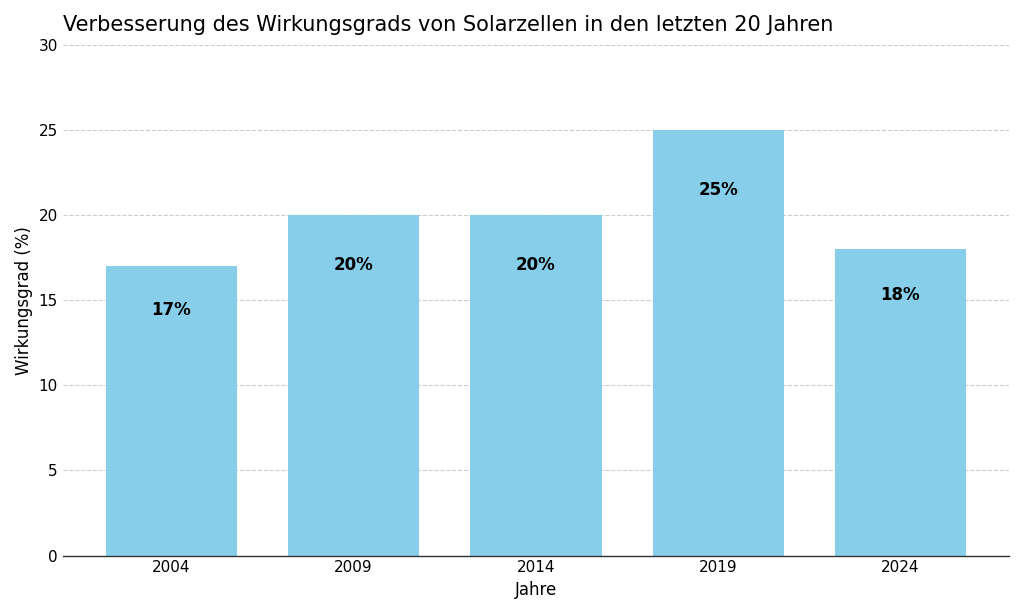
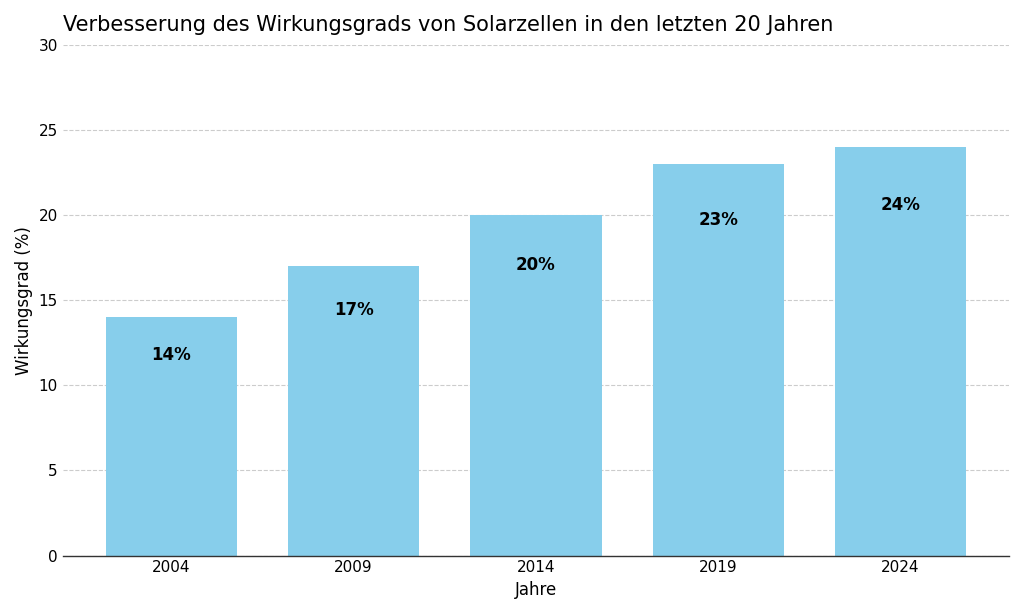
2004: 17% -> 14%
2009: 20% -> 17%
2019: 25% -> 23%
2024: 18% -> 24%
